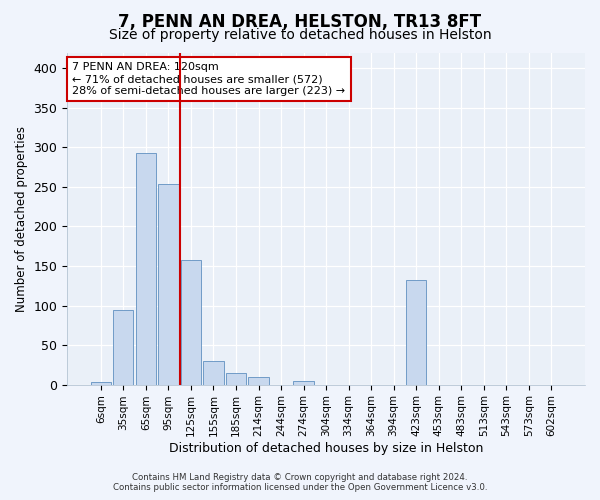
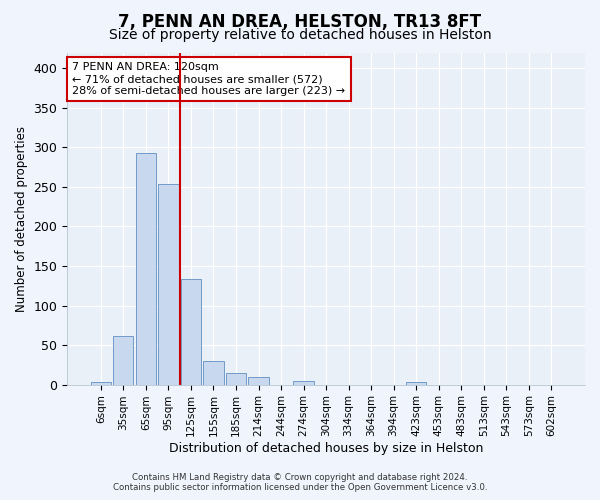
35sqm: 94 -> 62
125sqm: 158 -> 133
423sqm: 132 -> 3
